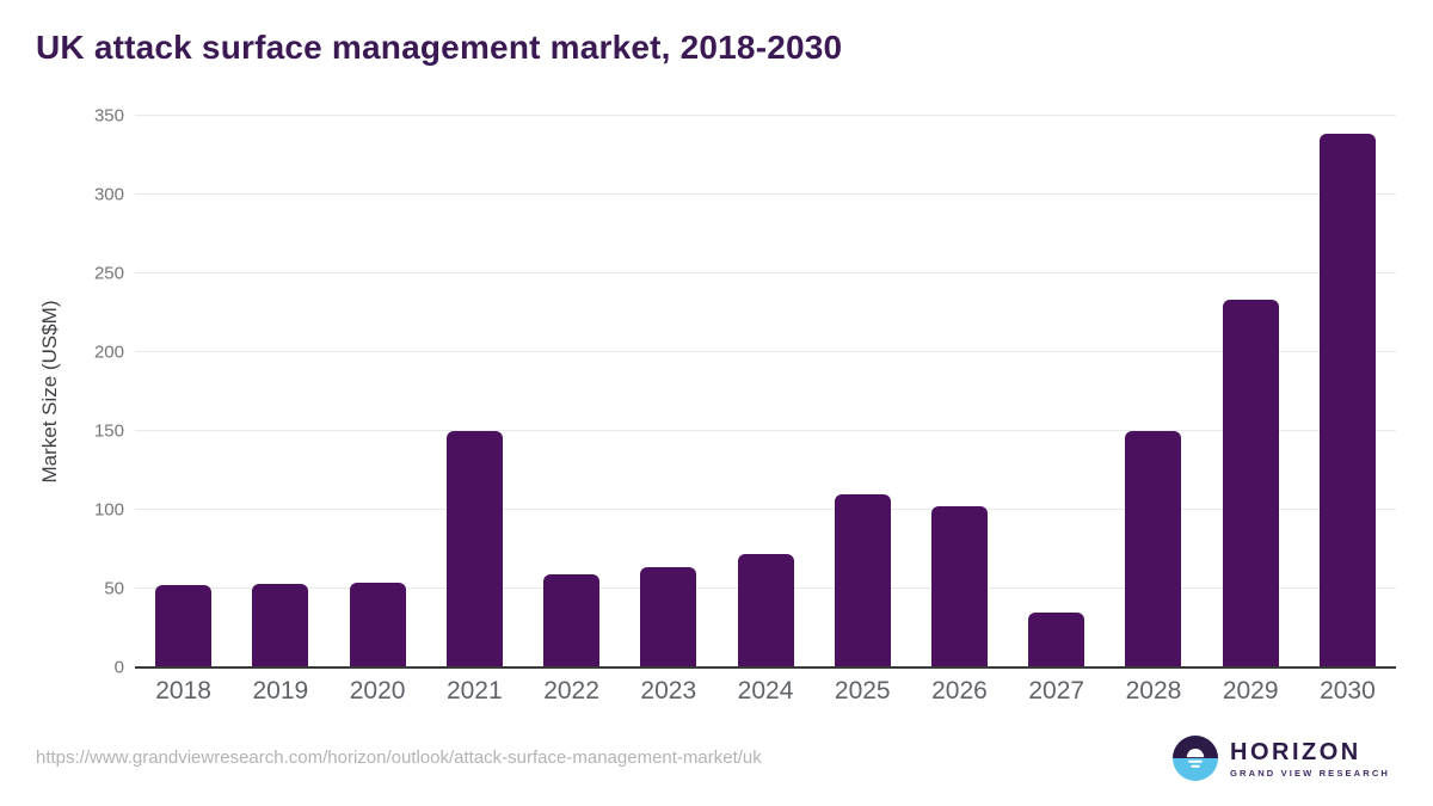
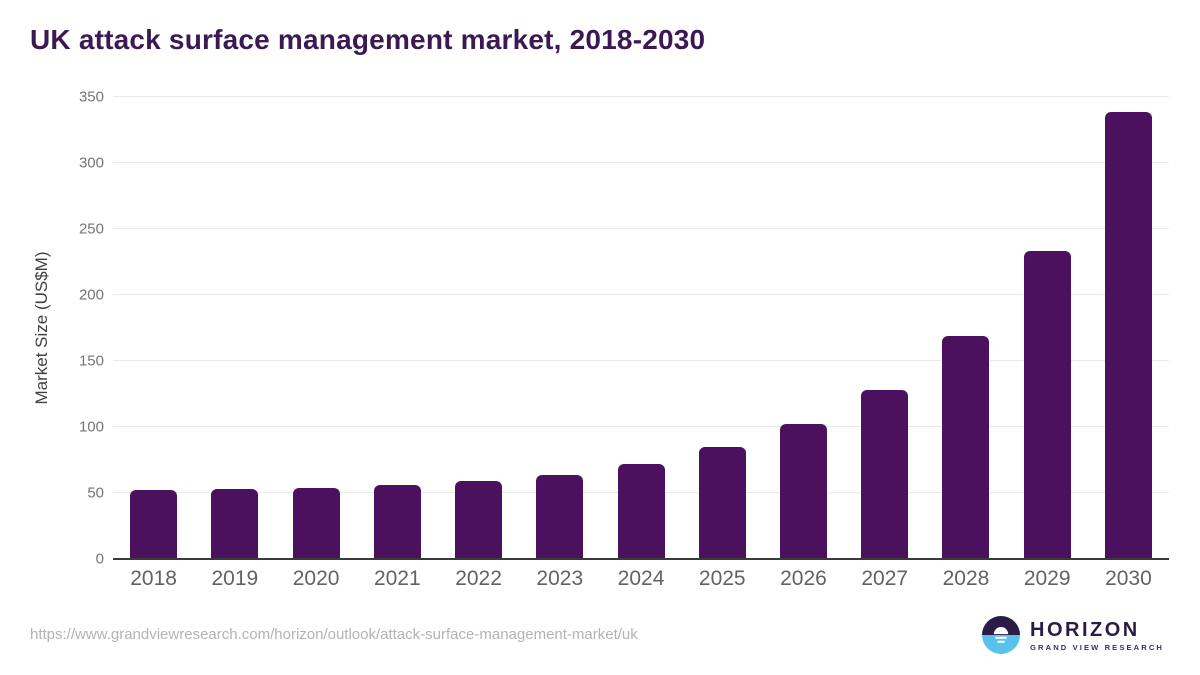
2021: 150 -> 56
2025: 110 -> 85
2027: 35 -> 128
2028: 150 -> 169
